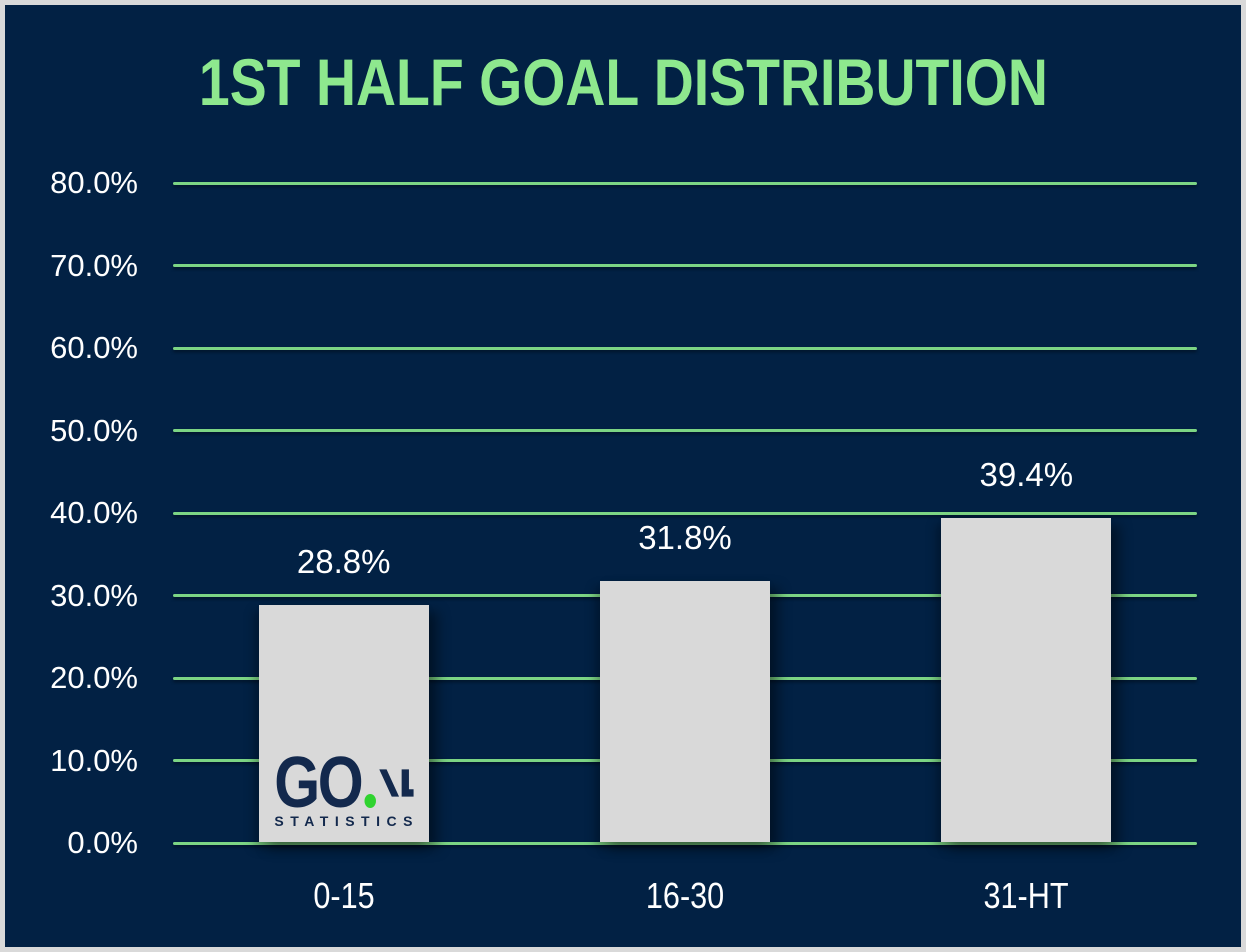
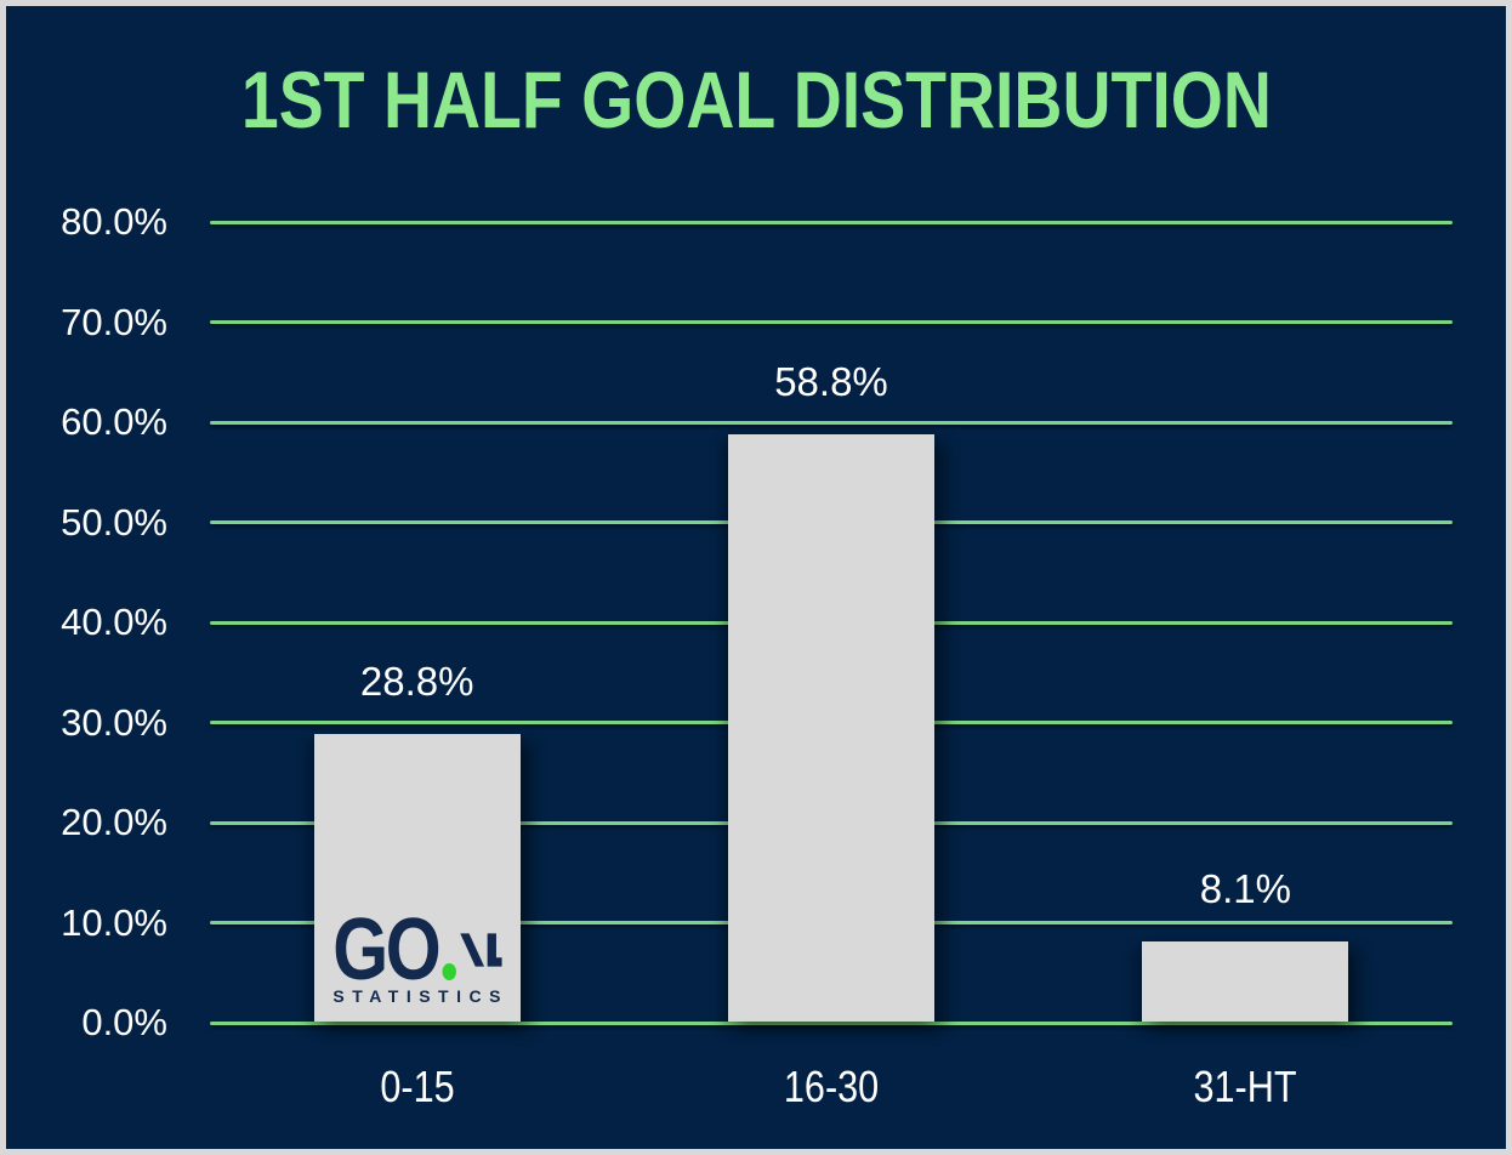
16-30: 31.8% -> 58.8%
31-HT: 39.4% -> 8.1%
